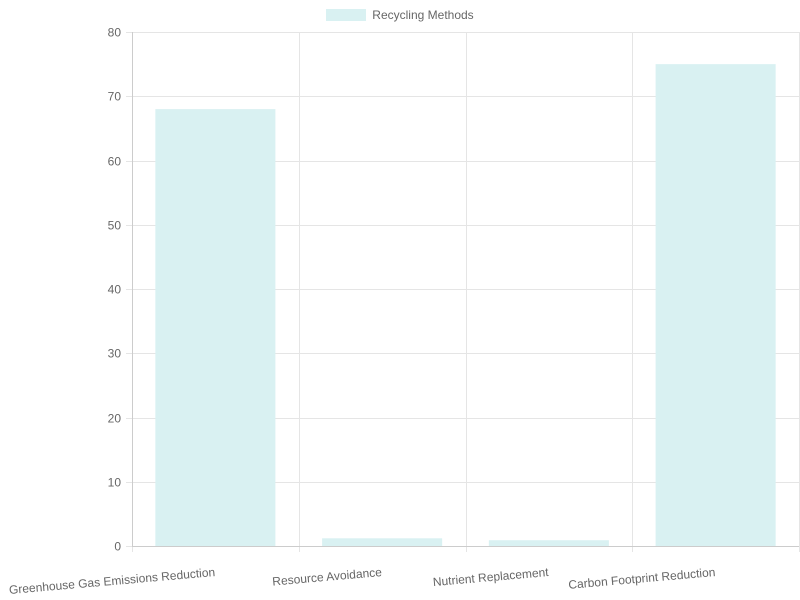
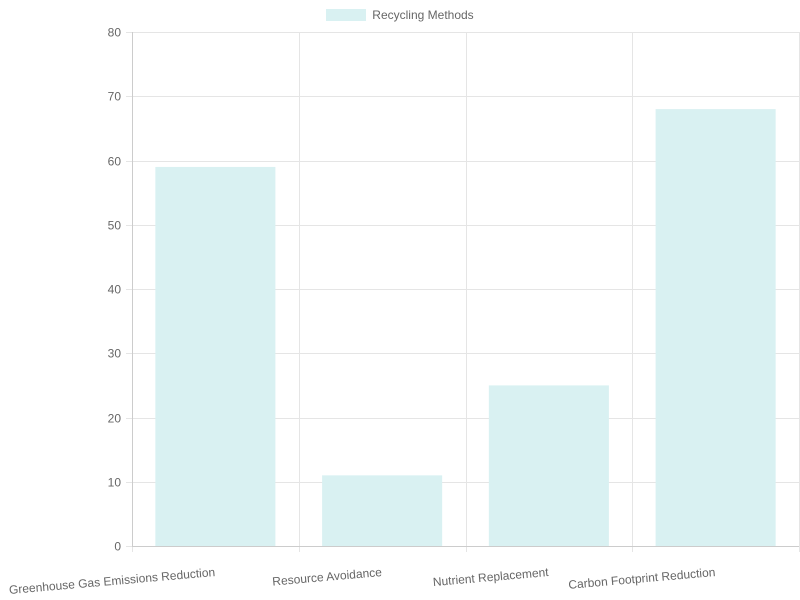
Greenhouse Gas Emissions Reduction: 68 -> 59
Resource Avoidance: 1 -> 11
Nutrient Replacement: 1 -> 25
Carbon Footprint Reduction: 75 -> 68
